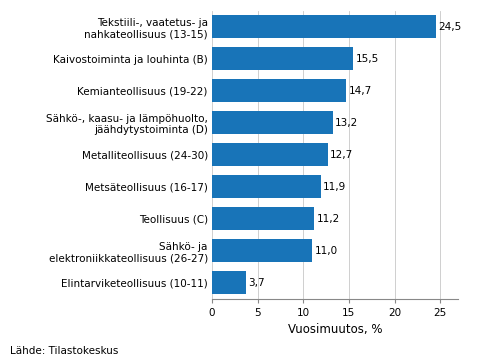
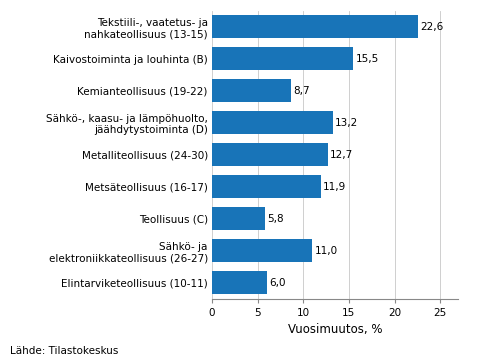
Tekstiili-, vaatetus- ja nahkateollisuus (13-15): 24,5 -> 22,6
Kemianteollisuus (19-22): 14,7 -> 8,7
Teollisuus (C): 11,2 -> 5,8
Elintarviketeollisuus (10-11): 3,7 -> 6,0
